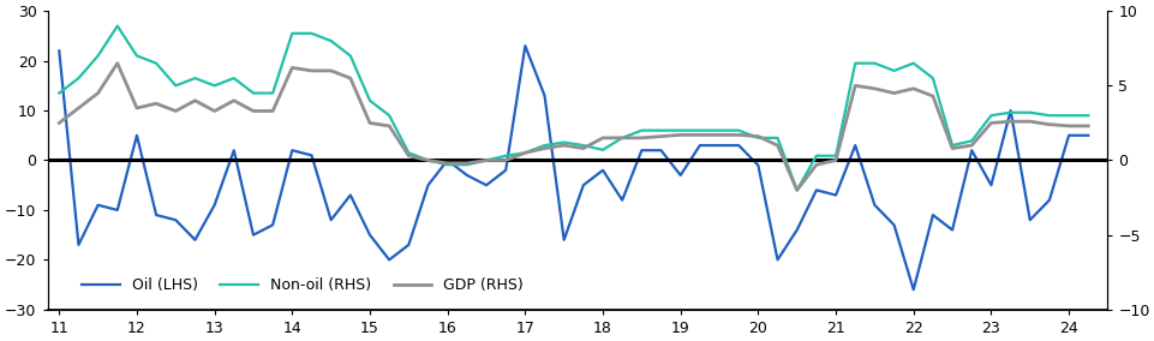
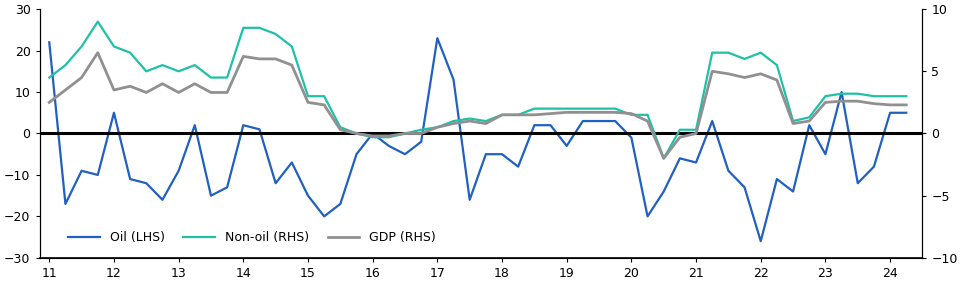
Non-oil (RHS)/15: 4.0 -> 3.0
Oil (LHS)/18: -2 -> -5
Non-oil (RHS)/18: 0.7 -> 1.5
